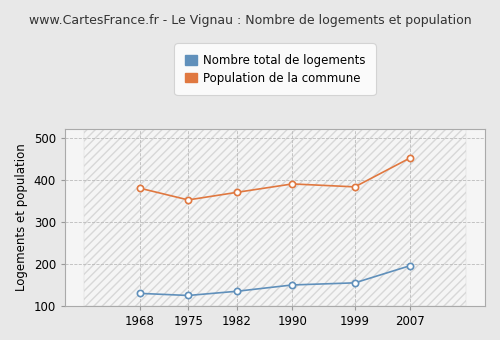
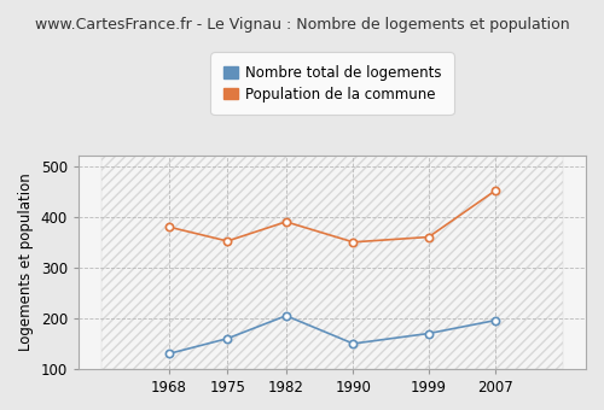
Nombre total de logements/1975: 125 -> 160
Nombre total de logements/1982: 135 -> 205
Population de la commune/1982: 370 -> 390
Population de la commune/1990: 390 -> 350
Nombre total de logements/1999: 155 -> 170
Population de la commune/1999: 383 -> 360
